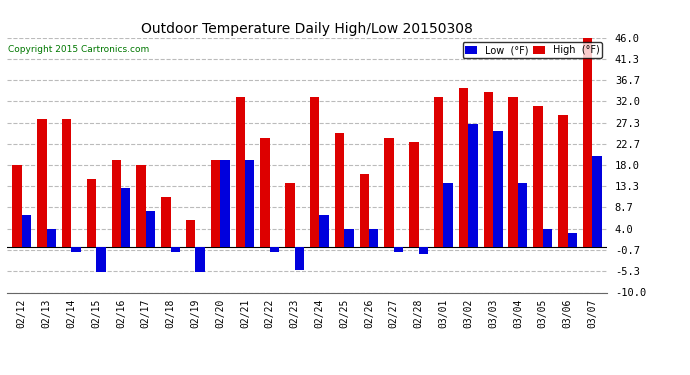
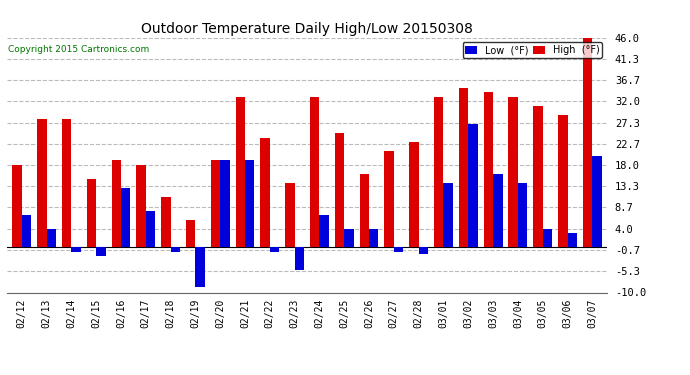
Low (°F)/02/15: -5.5 -> -2.0
Low (°F)/02/19: -5.5 -> -8.7
High (°F)/02/27: 24 -> 21
Low (°F)/03/03: 25.5 -> 16.0
